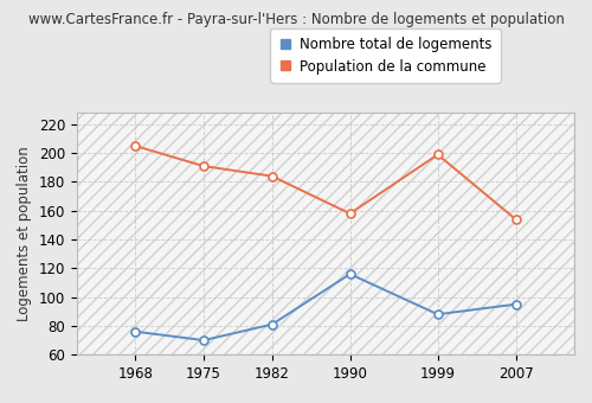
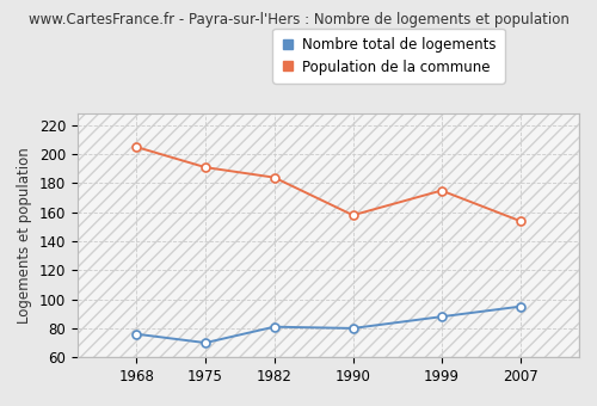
Nombre total de logements/1990: 116 -> 80
Population de la commune/1999: 199 -> 175
